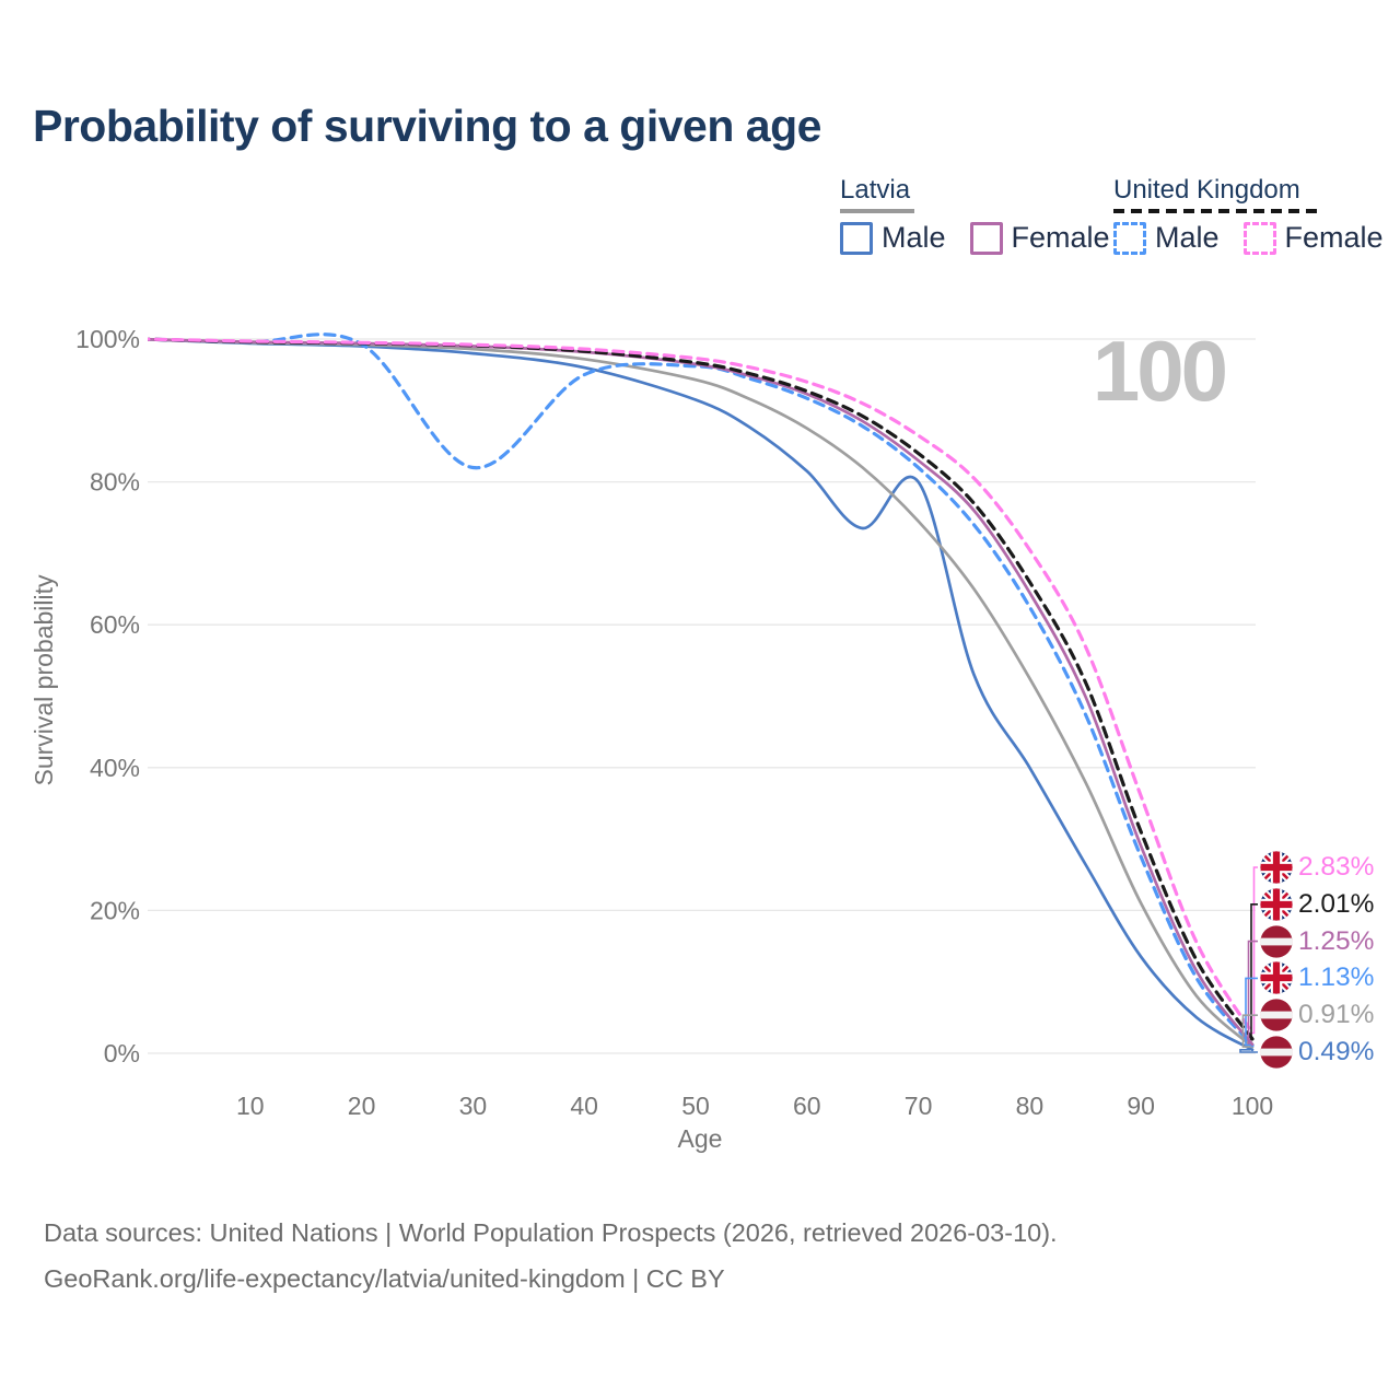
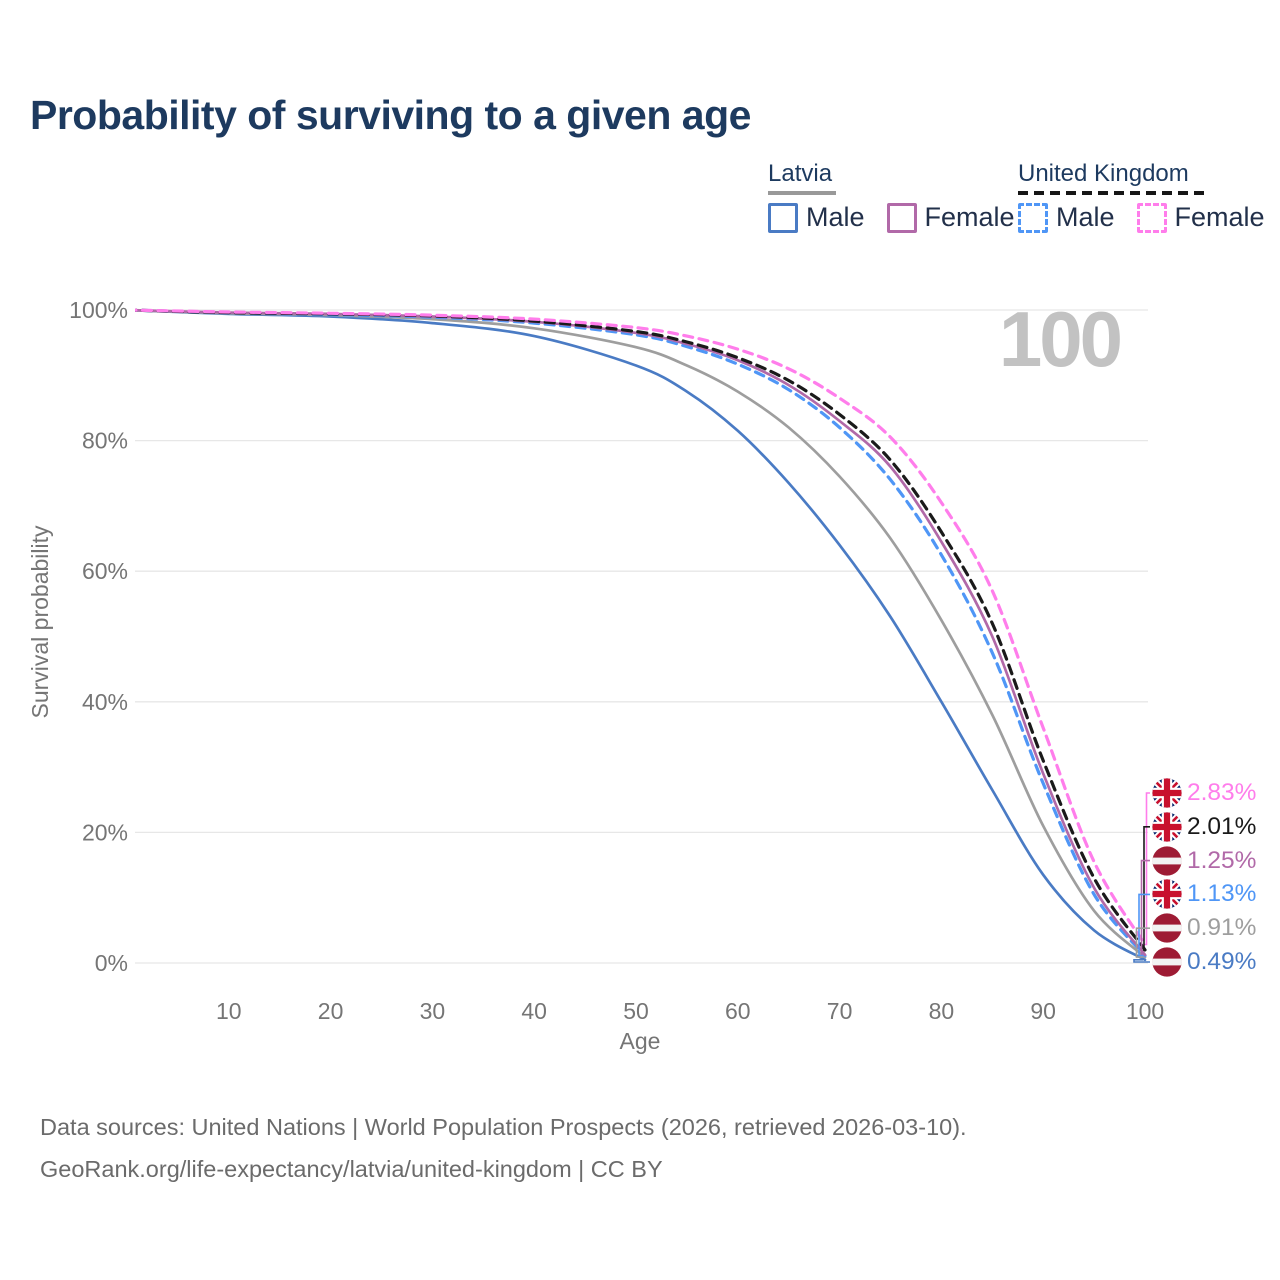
United Kingdom Male/30: 82% -> 99%
United Kingdom Male/40: 95% -> 98%
Latvia Male/70: 80% -> 64%
